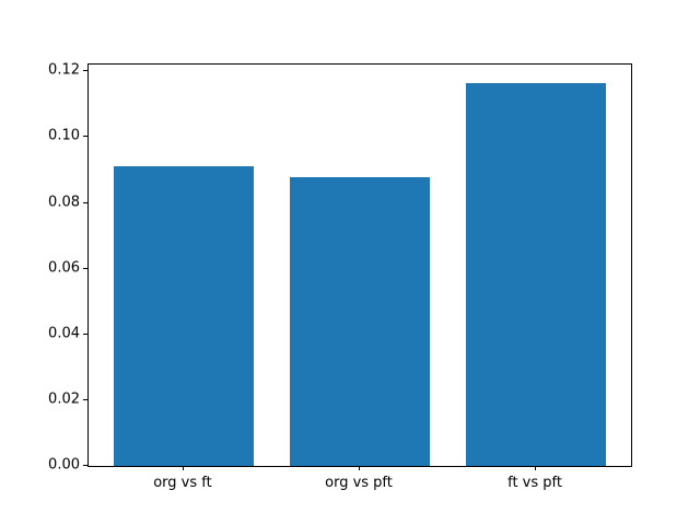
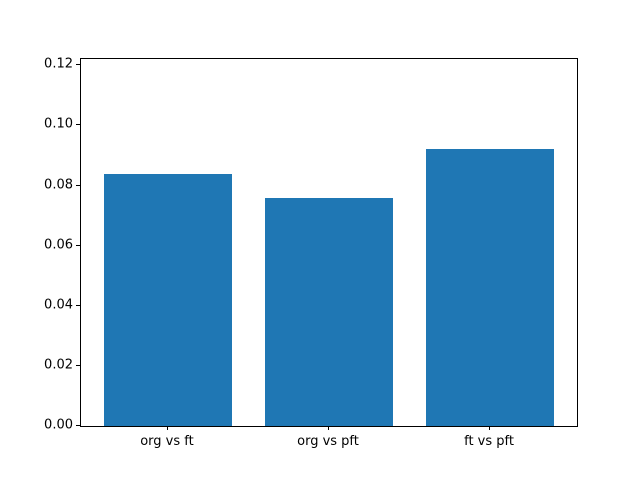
org vs ft: 0.091 -> 0.084
org vs pft: 0.088 -> 0.076
ft vs pft: 0.116 -> 0.092
